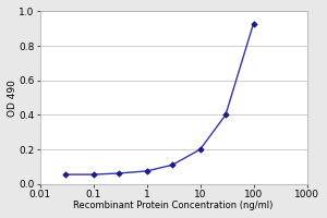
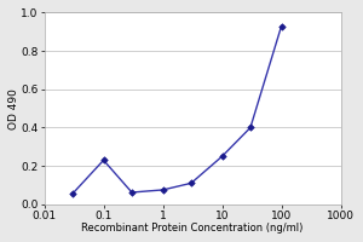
0.1: 0.06 -> 0.23
10: 0.20 -> 0.25
